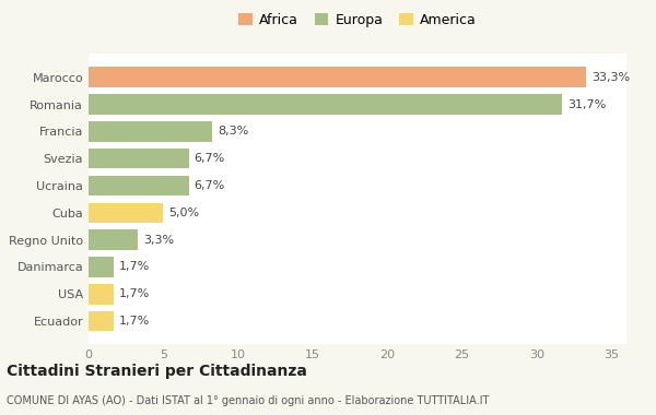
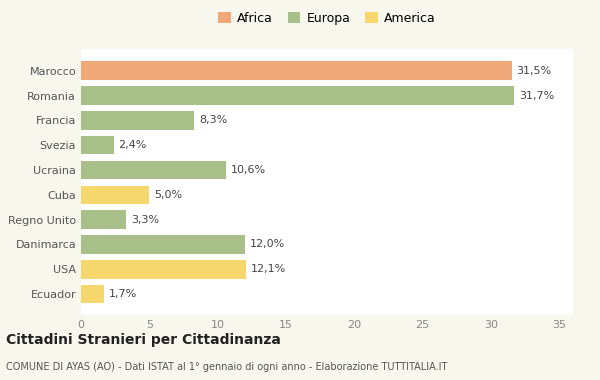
Marocco: 33,3% -> 31,5%
Svezia: 6,7% -> 2,4%
Ucraina: 6,7% -> 10,6%
Danimarca: 1,7% -> 12,0%
USA: 1,7% -> 12,1%
